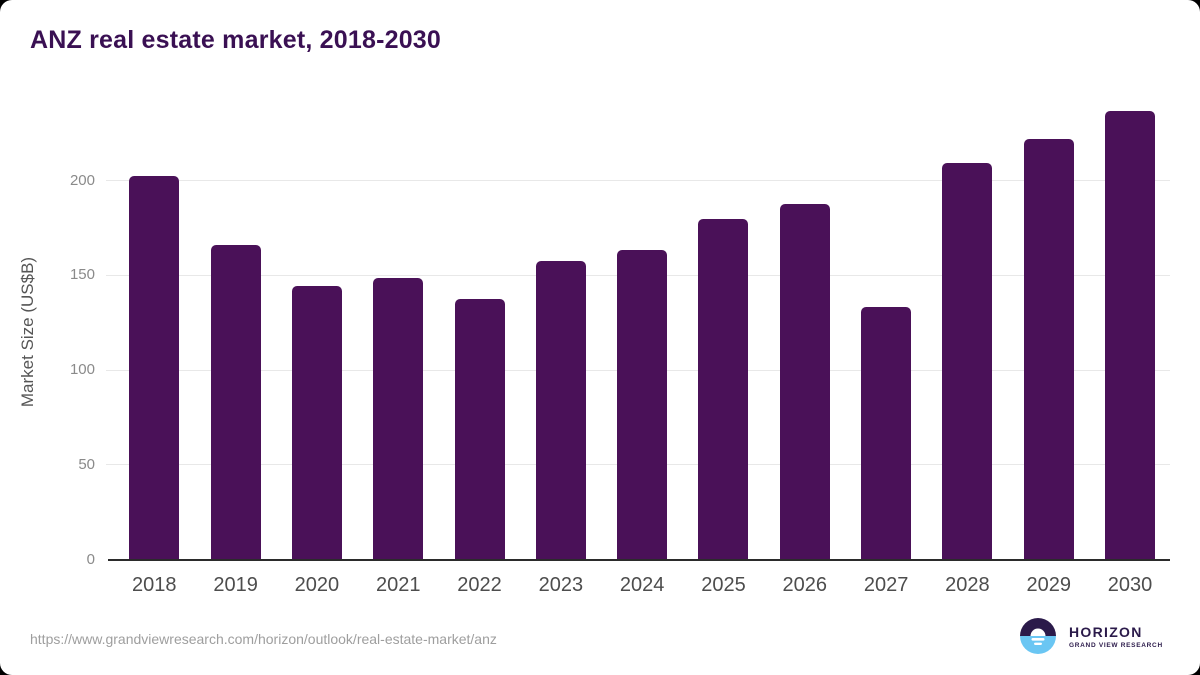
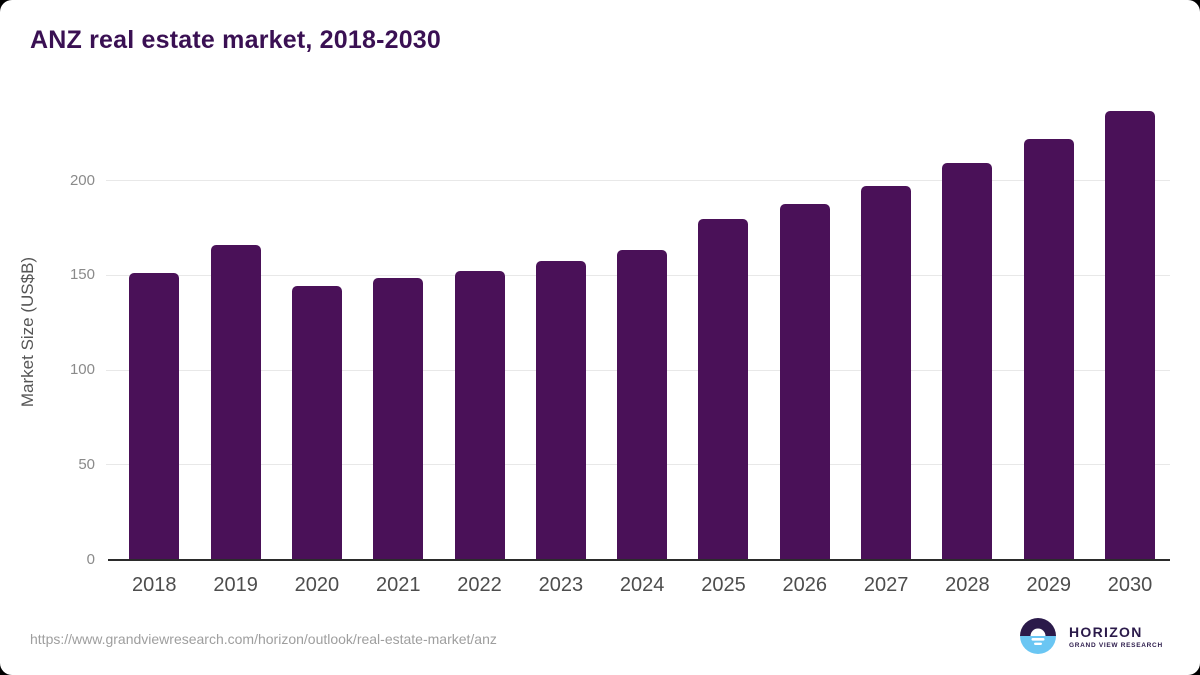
2018: 202 -> 151
2022: 137 -> 152
2027: 133 -> 197
